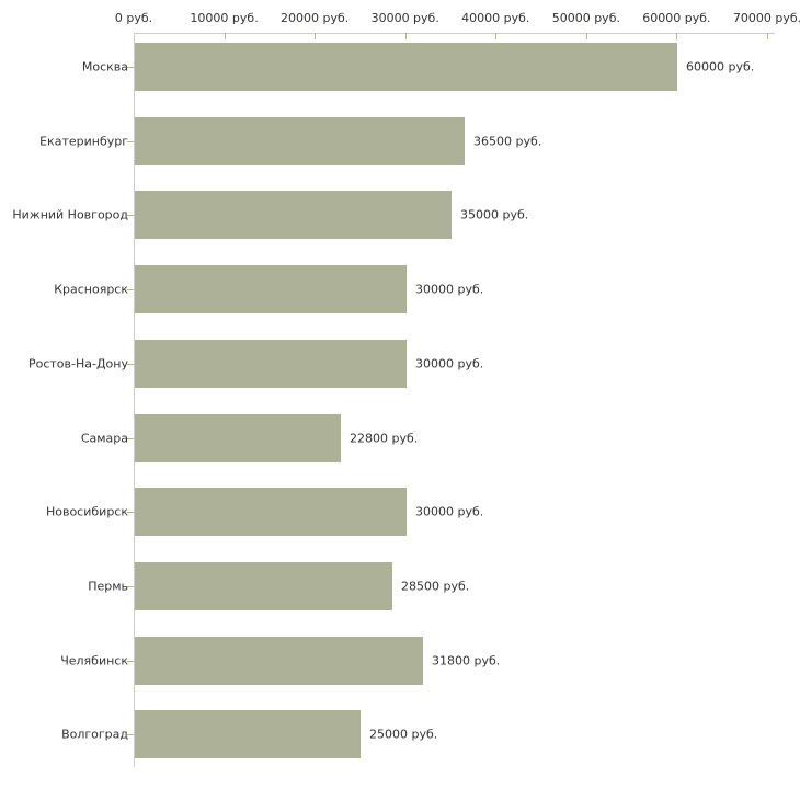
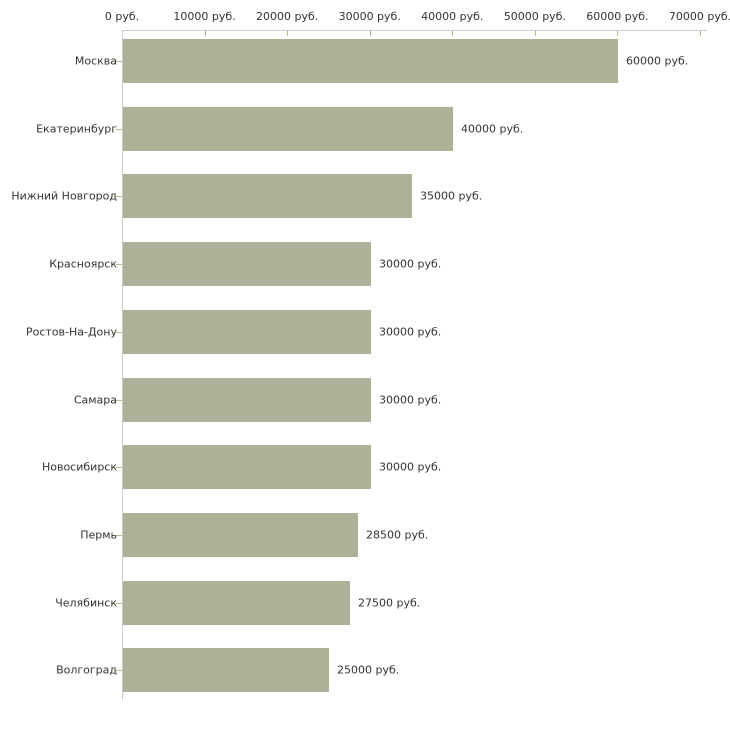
Екатеринбург: 36500 -> 40000
Самара: 22800 -> 30000
Челябинск: 31800 -> 27500
